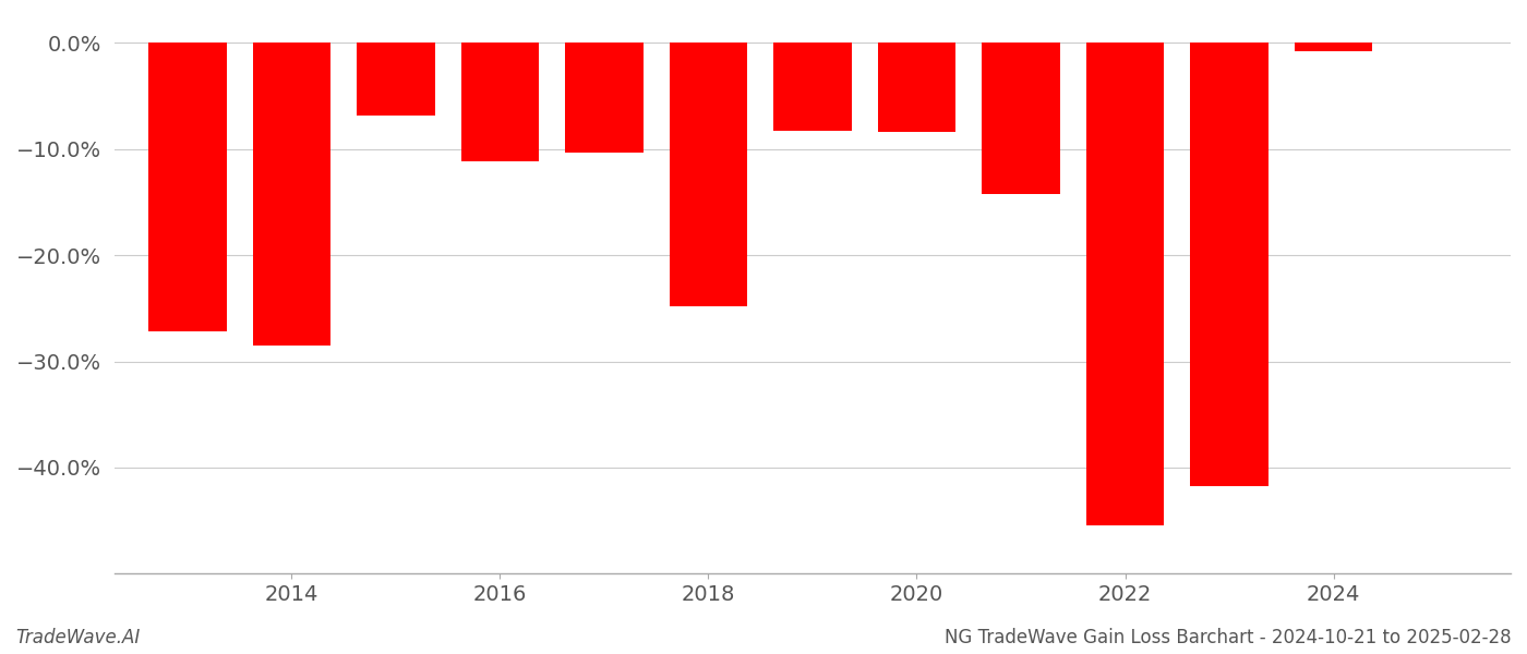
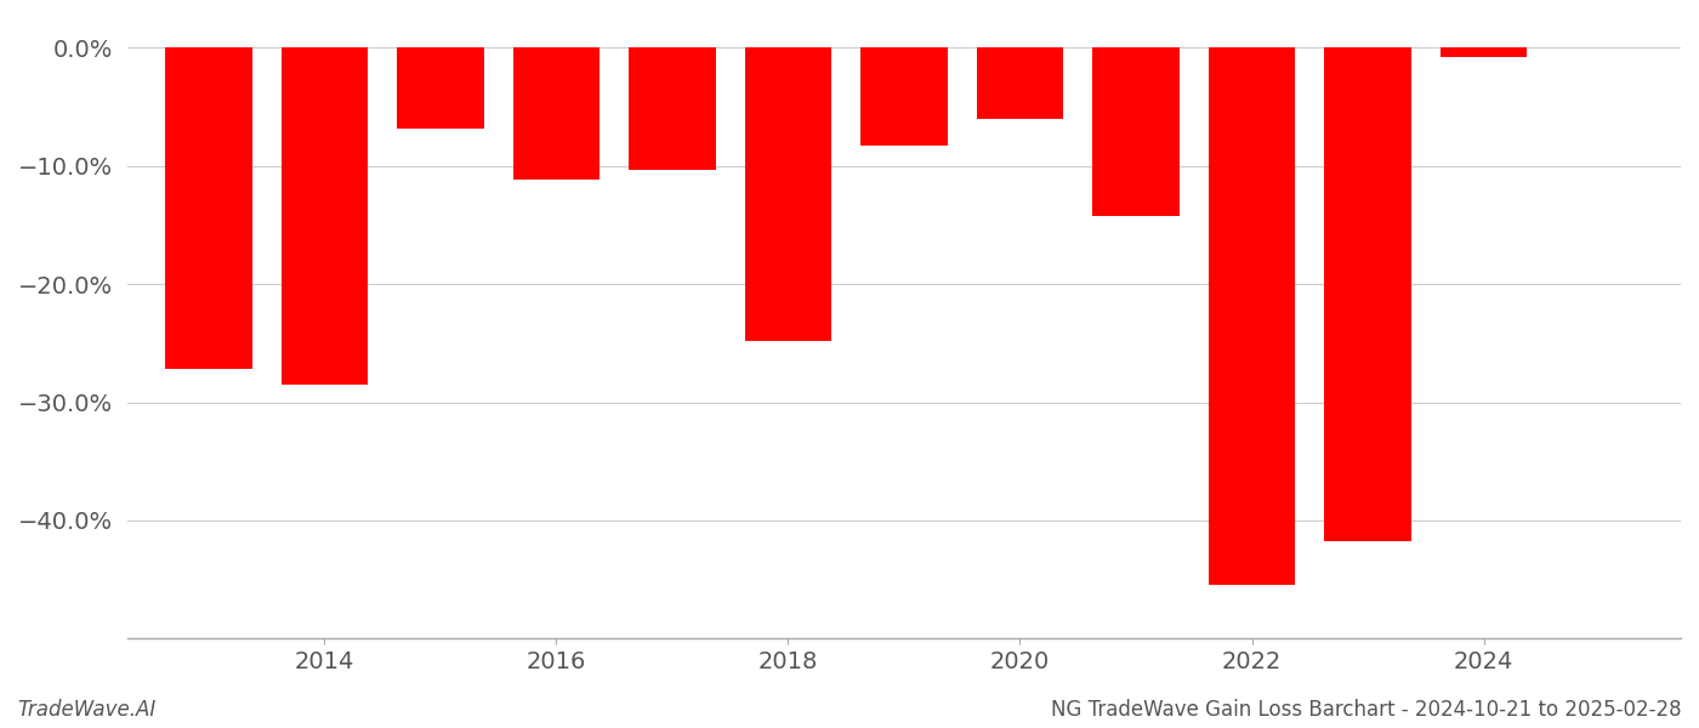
2020: -8.4% -> -6.0%
